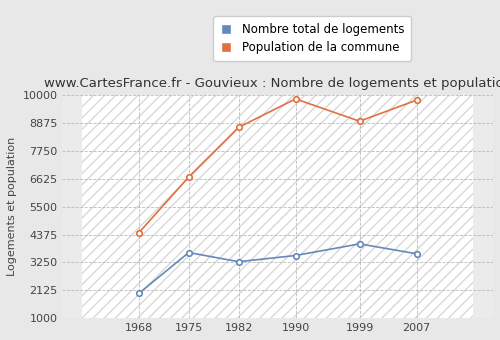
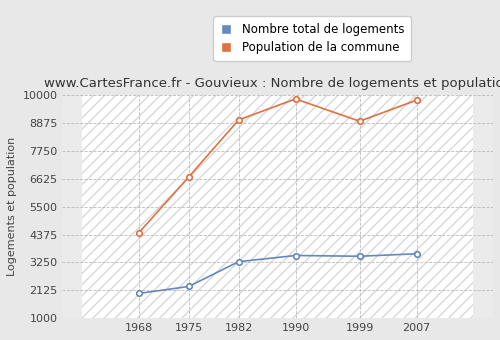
Nombre total de logements/1975: 3650 -> 2280
Population de la commune/1982: 8700 -> 9000
Nombre total de logements/1999: 4000 -> 3500
